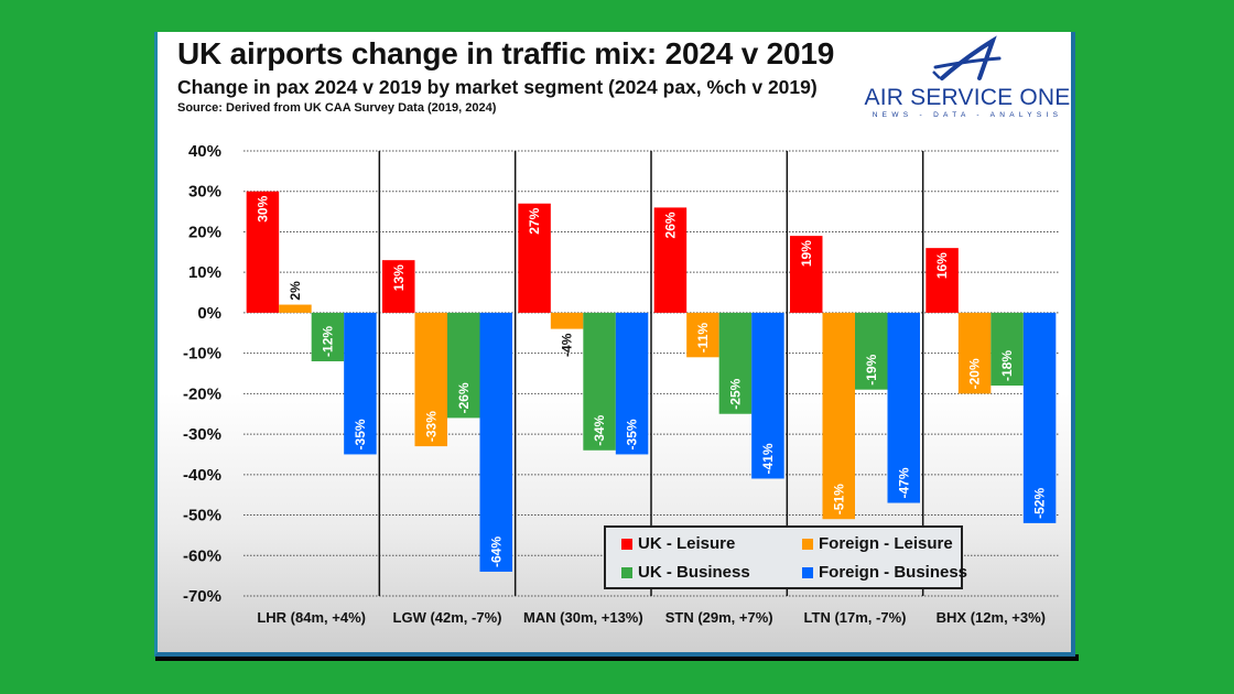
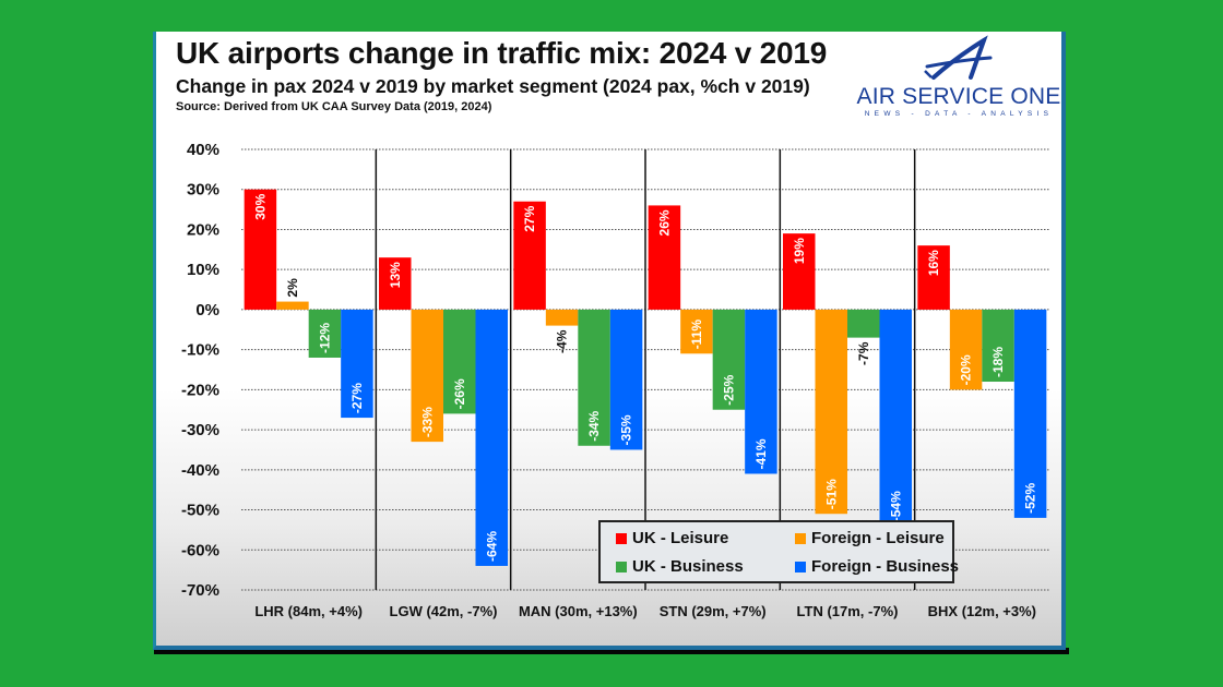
Foreign - Business/LHR (84m, +4%): -35% -> -27%
UK - Business/LTN (17m, -7%): -19% -> -7%
Foreign - Business/LTN (17m, -7%): -47% -> -54%
